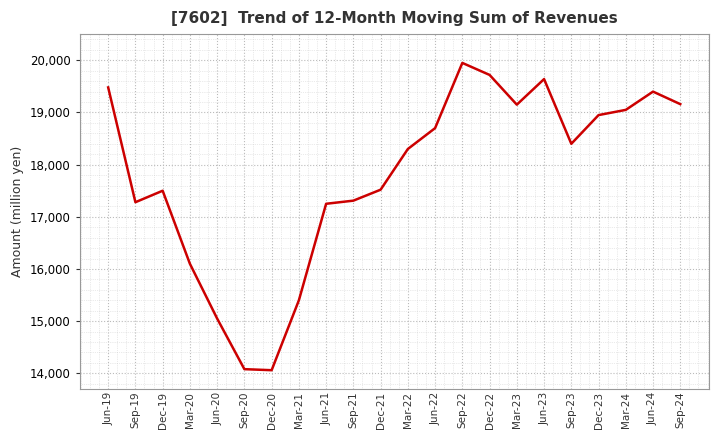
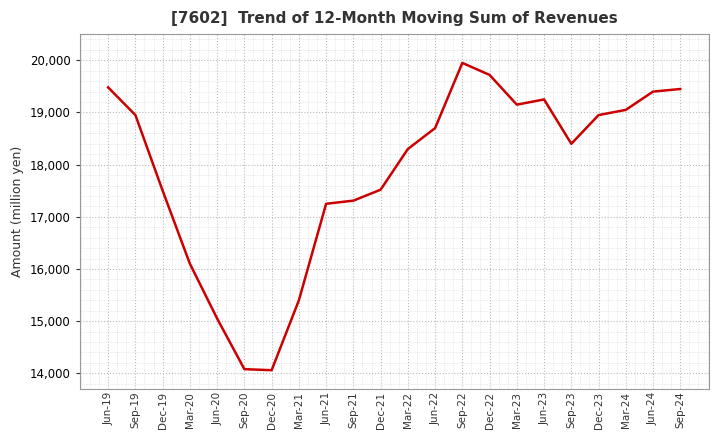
Sep-19: 17,280 -> 18,950
Jun-23: 19,640 -> 19,250
Sep-24: 19,160 -> 19,450
